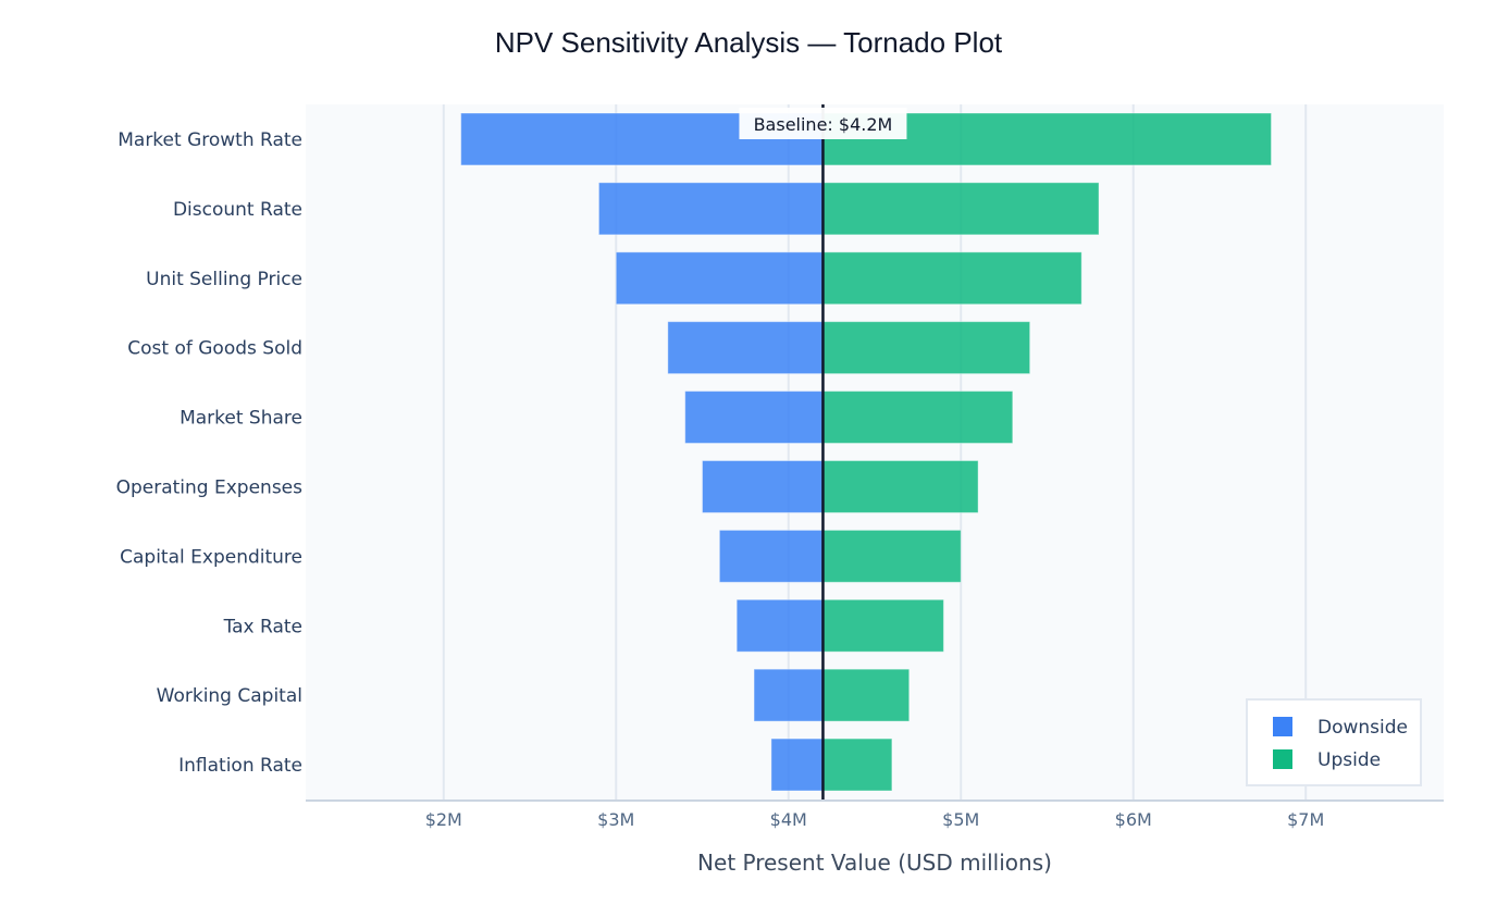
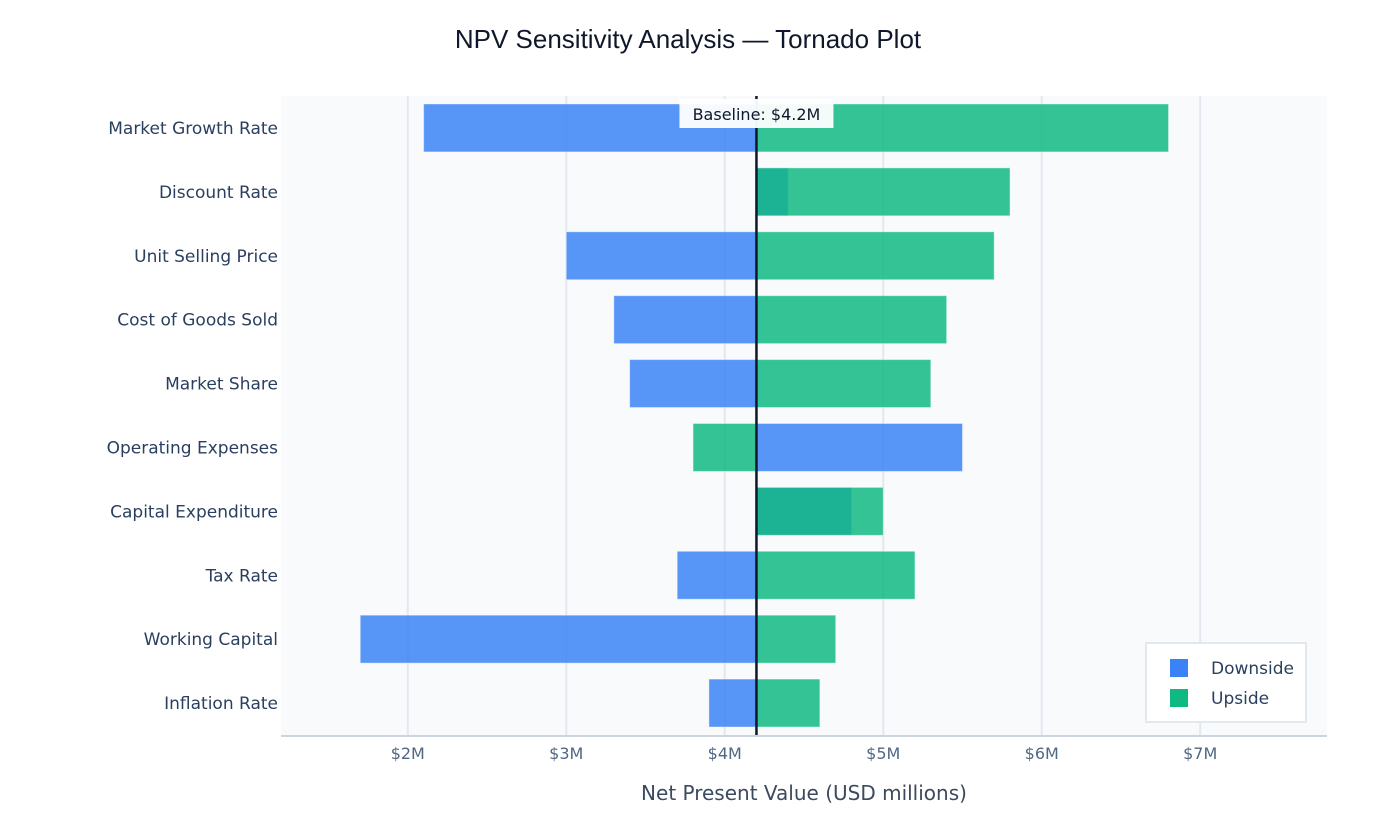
Downside/Discount Rate: $2.9M -> $4.4M
Downside/Operating Expenses: $3.5M -> $5.5M
Upside/Operating Expenses: $5.1M -> $3.8M
Downside/Capital Expenditure: $3.6M -> $4.8M
Upside/Tax Rate: $4.9M -> $5.2M
Downside/Working Capital: $3.8M -> $1.7M
